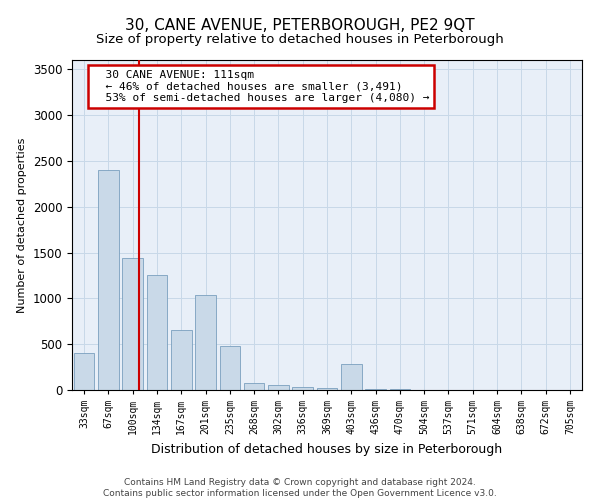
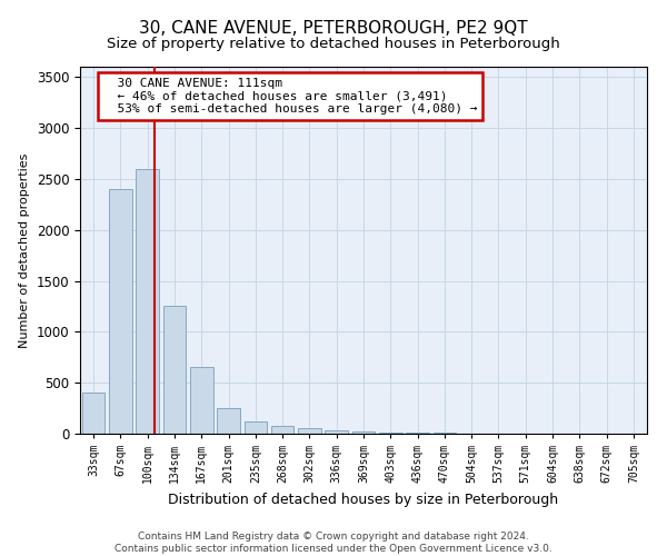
100sqm: 1440 -> 2600
201sqm: 1040 -> 250
235sqm: 480 -> 120
403sqm: 280 -> 10
